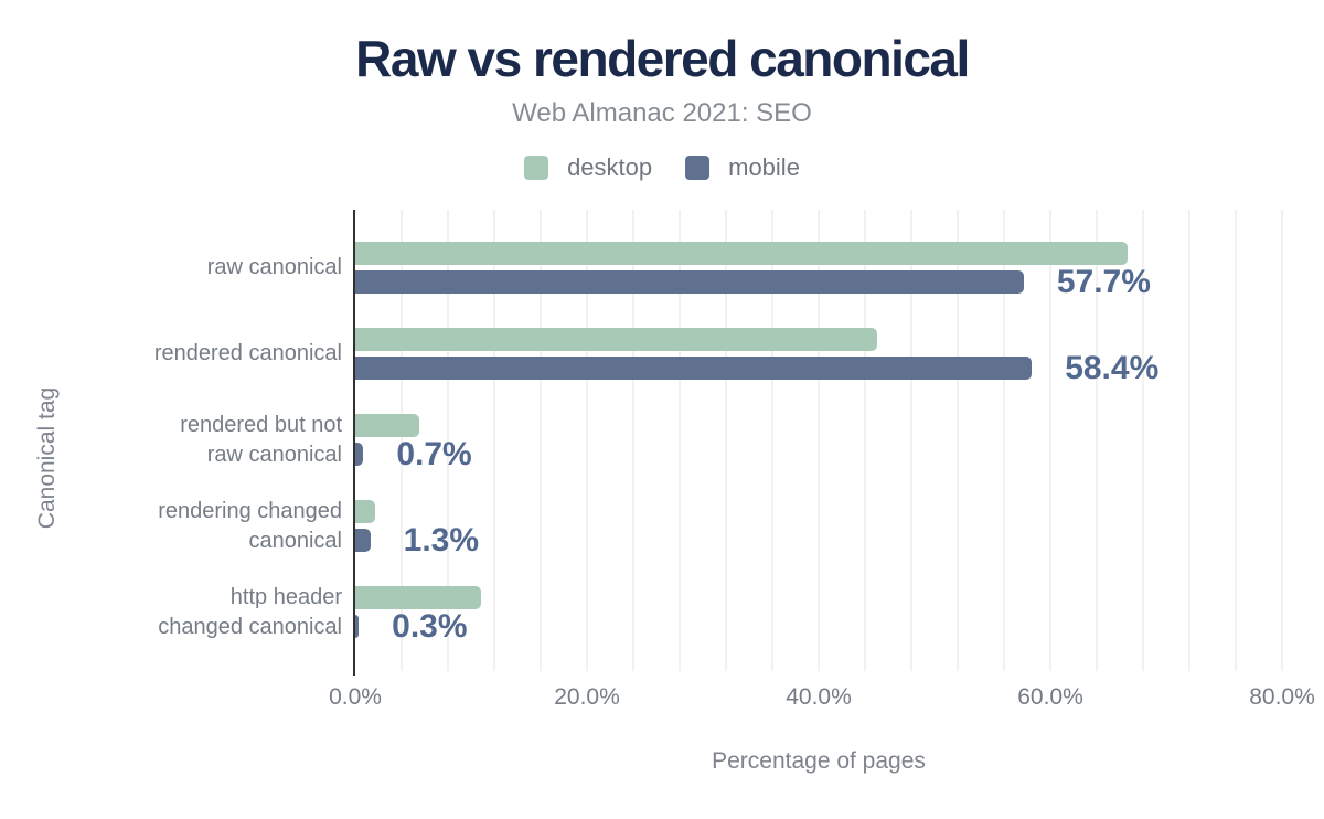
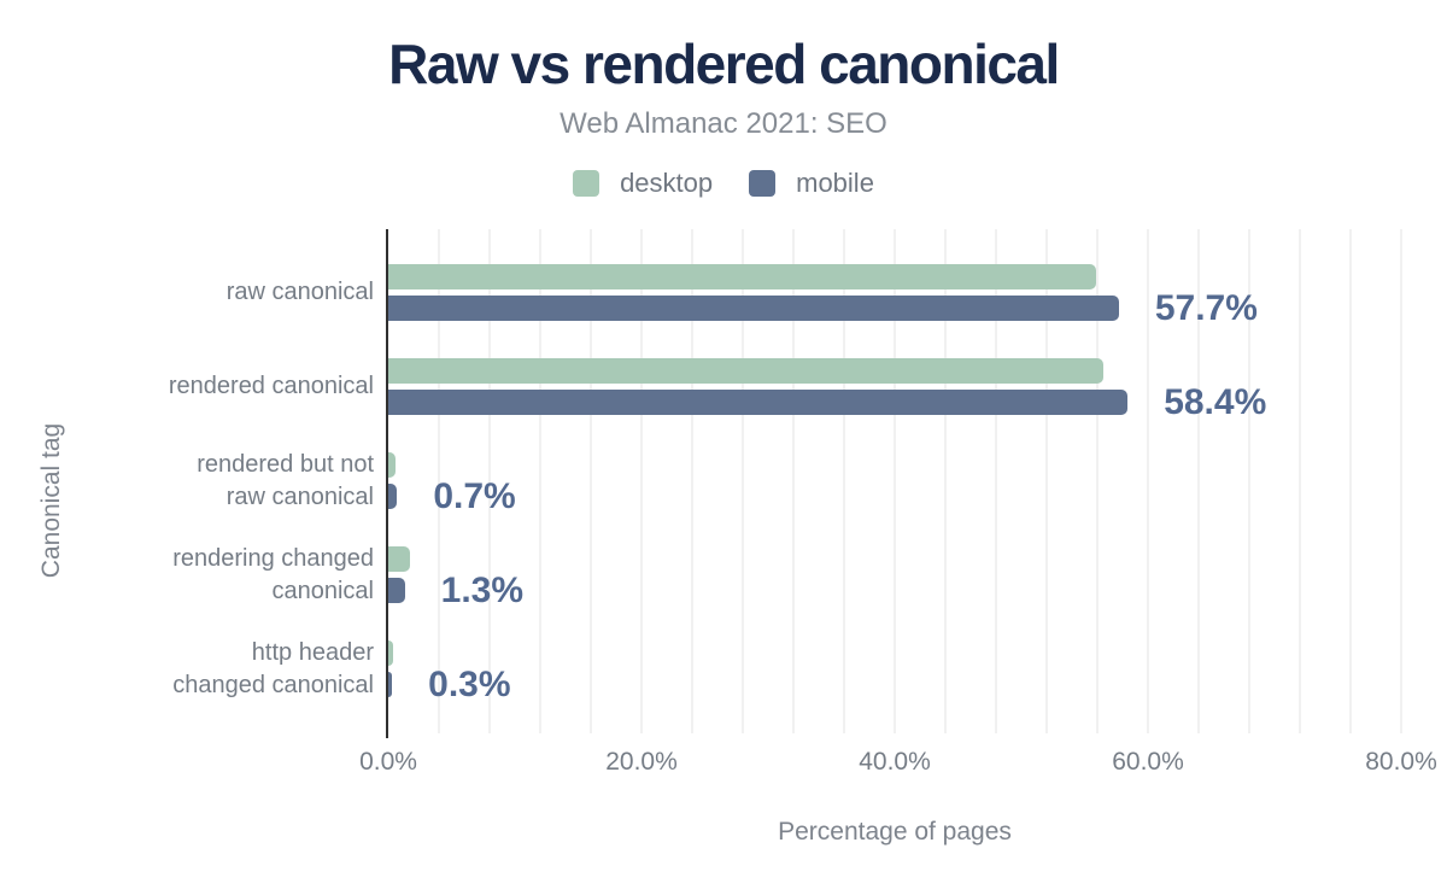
desktop/raw canonical: 66.7% -> 55.9%
desktop/rendered canonical: 45.0% -> 56.5%
desktop/rendered but not raw canonical: 5.5% -> 0.6%
desktop/http header changed canonical: 10.9% -> 0.4%
